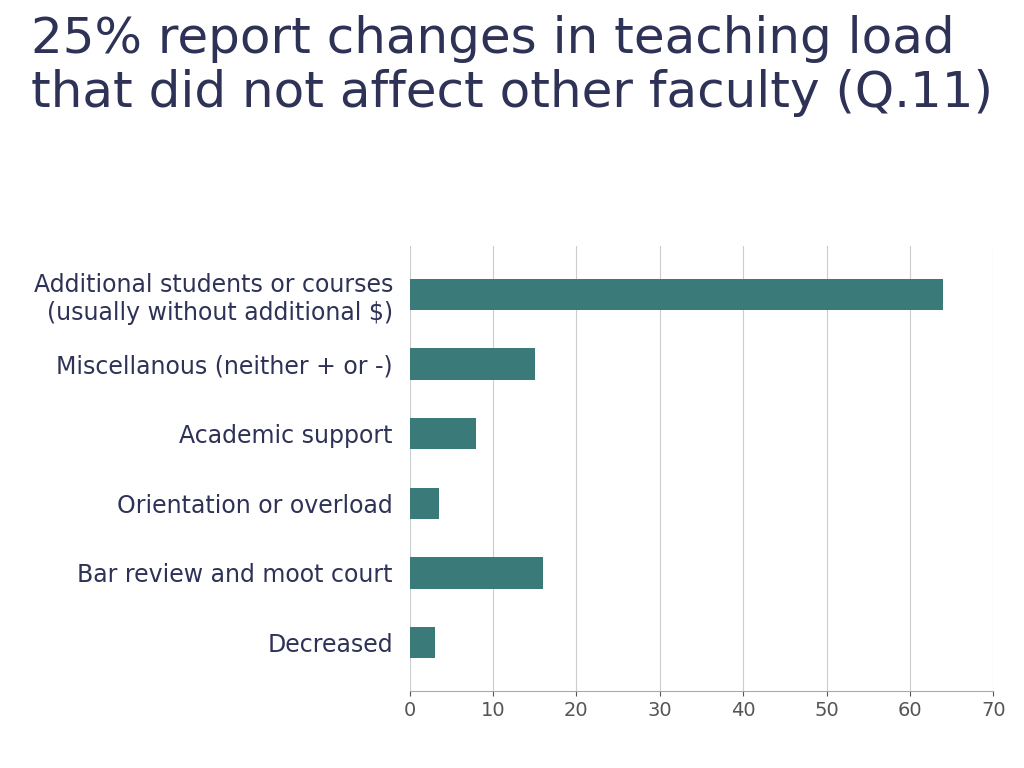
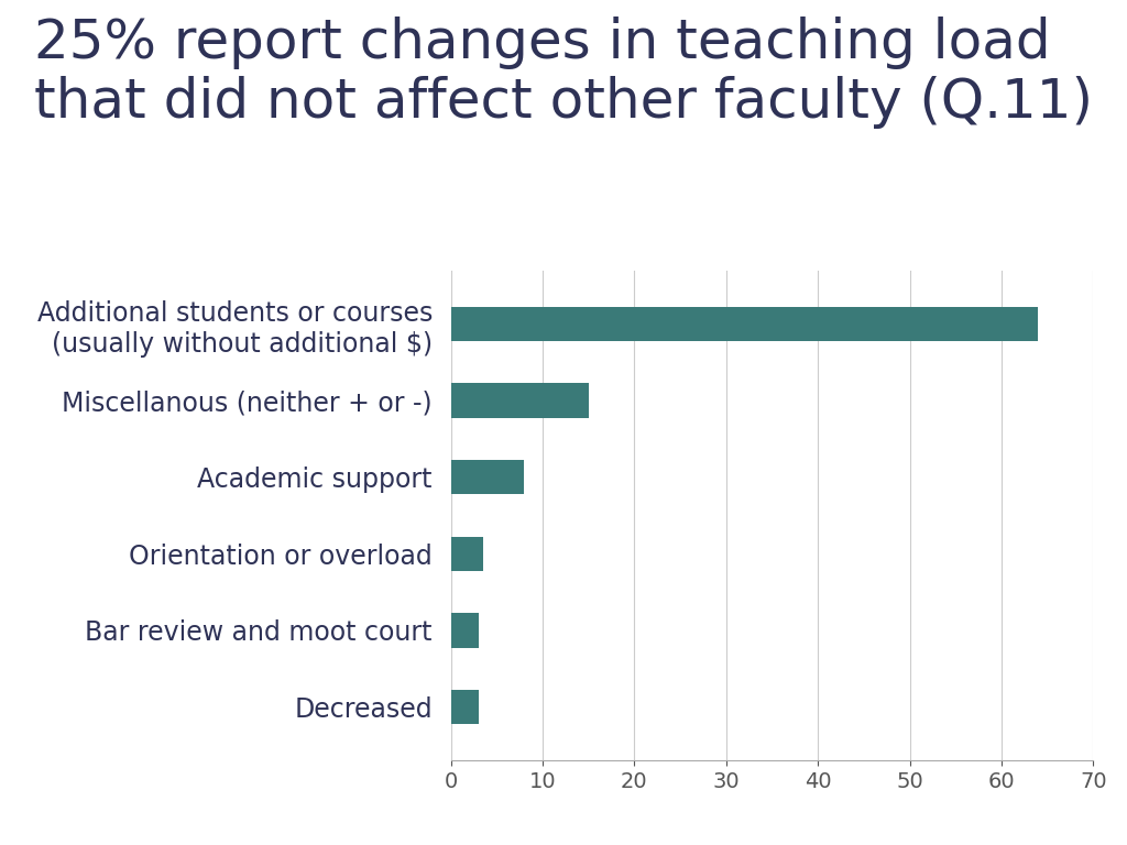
Bar review and moot court: 16.0 -> 3.0
